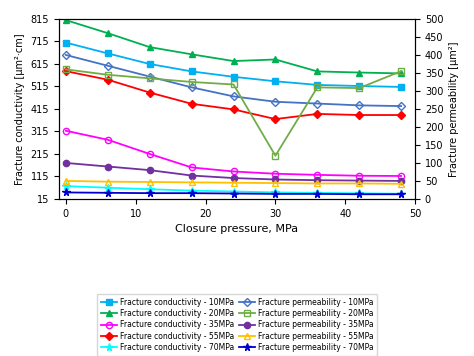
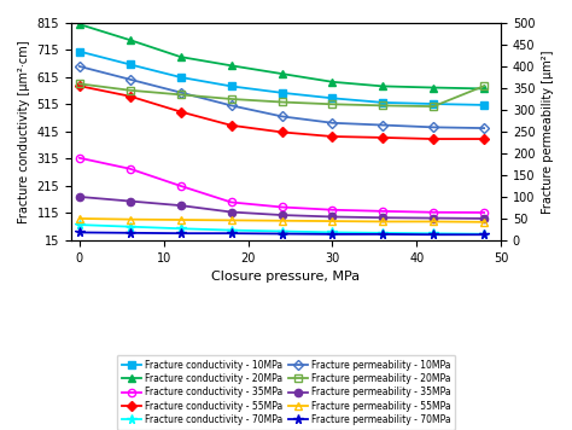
Fracture conductivity - 20MPa/30: 635 -> 598
Fracture conductivity - 55MPa/30: 370 -> 397
Fracture permeability - 20MPa/30: 120 -> 313
